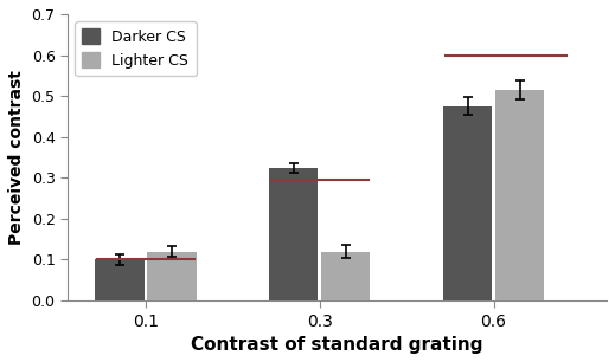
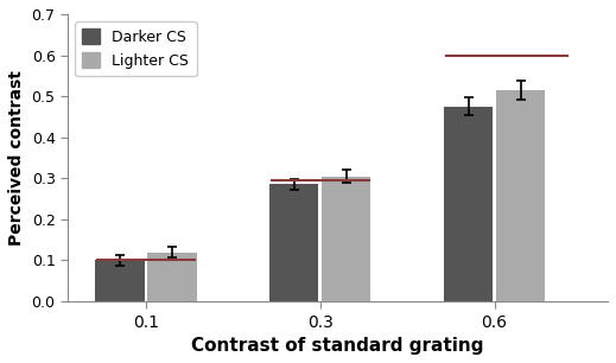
Darker CS/0.3: 0.325 -> 0.285
Lighter CS/0.3: 0.120 -> 0.305
